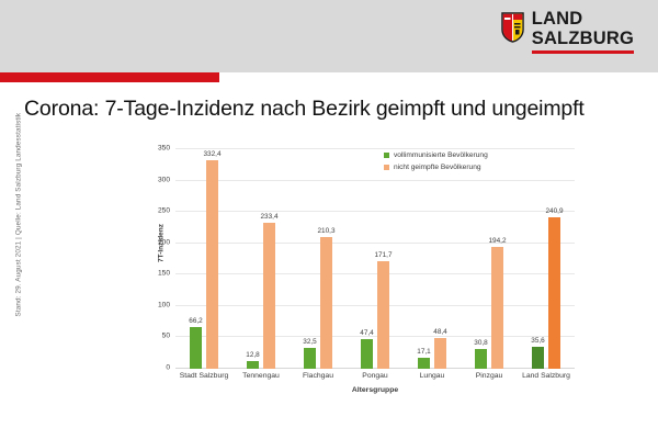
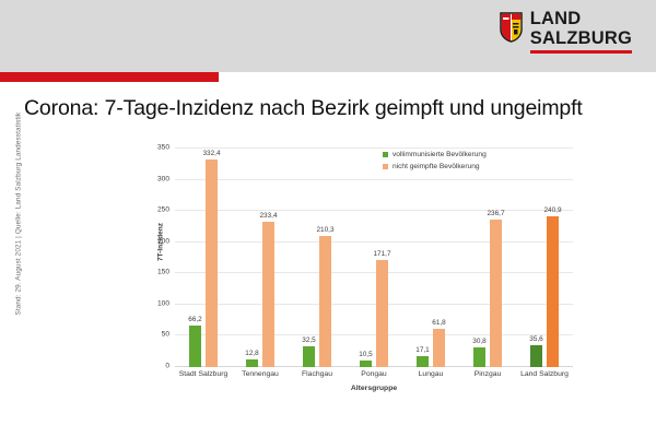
vollimmunisierte Bevölkerung/Pongau: 47,4 -> 10,5
nicht geimpfte Bevölkerung/Lungau: 48,4 -> 61,8
nicht geimpfte Bevölkerung/Pinzgau: 194,2 -> 236,7
